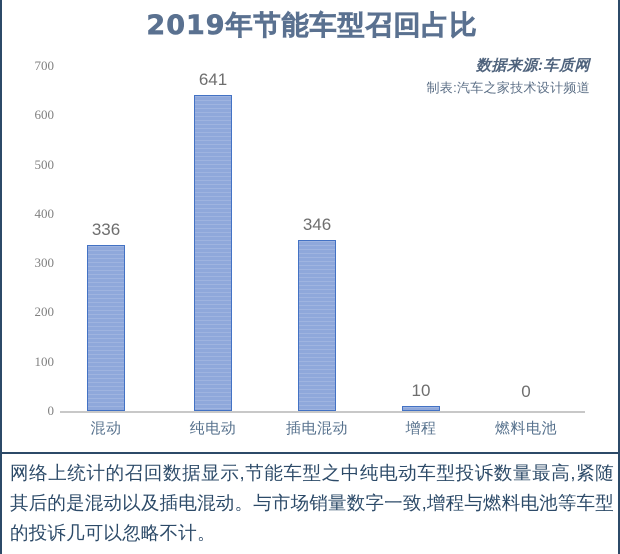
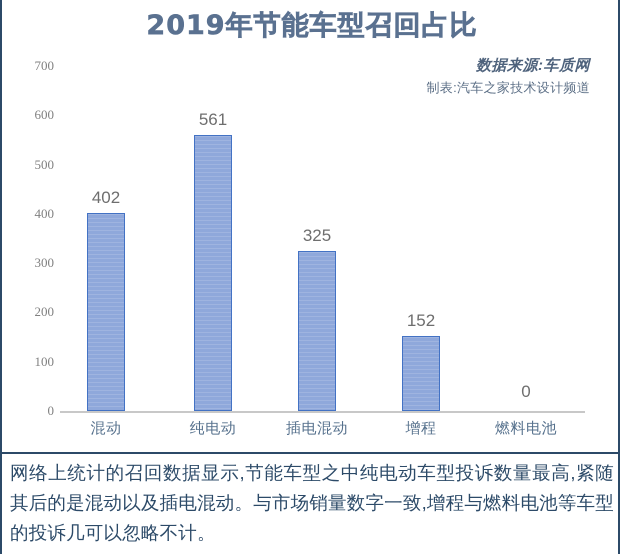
混动: 336 -> 402
纯电动: 641 -> 561
插电混动: 346 -> 325
增程: 10 -> 152
